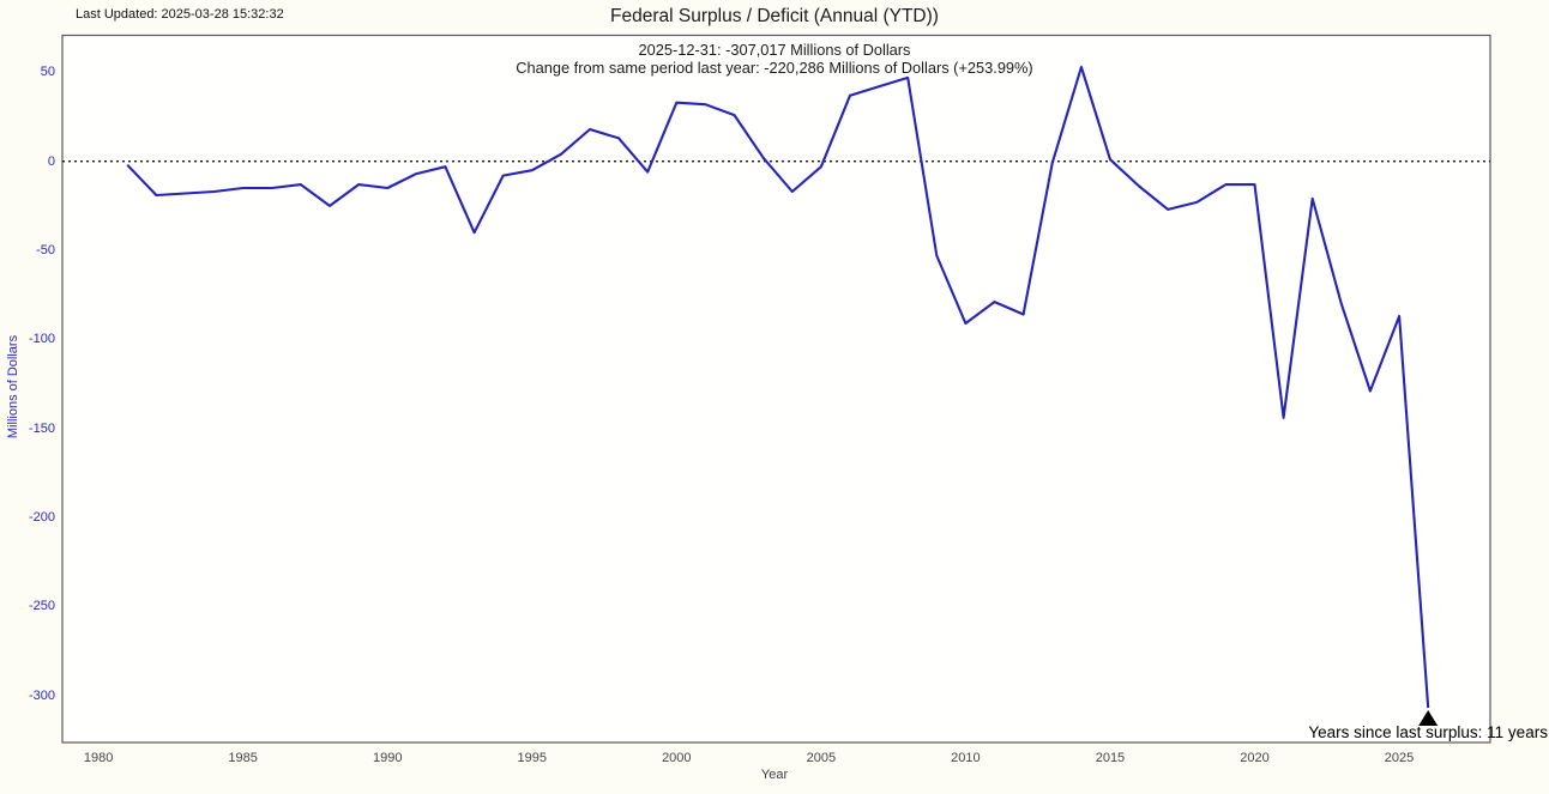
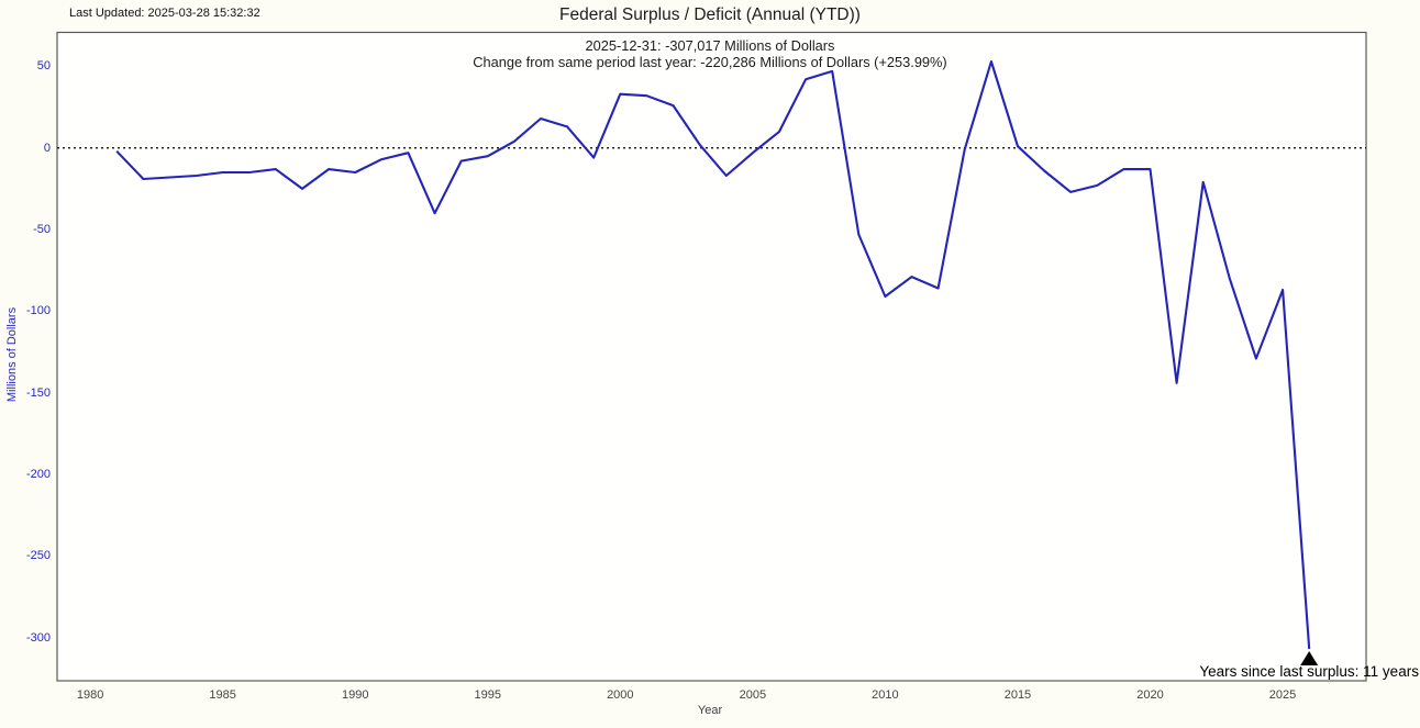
2005: 37 -> 10
